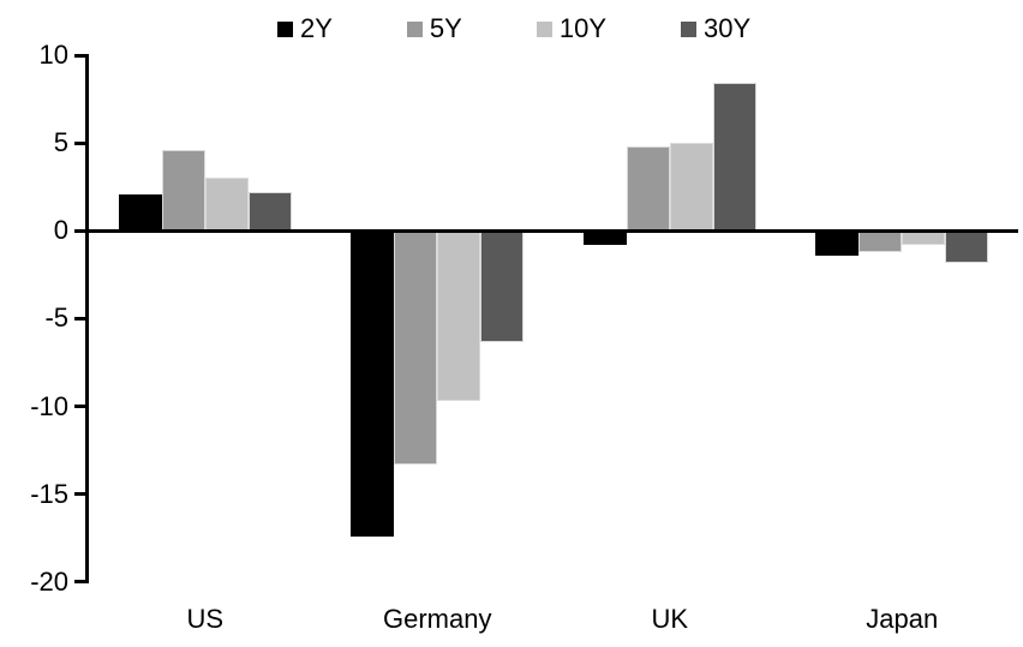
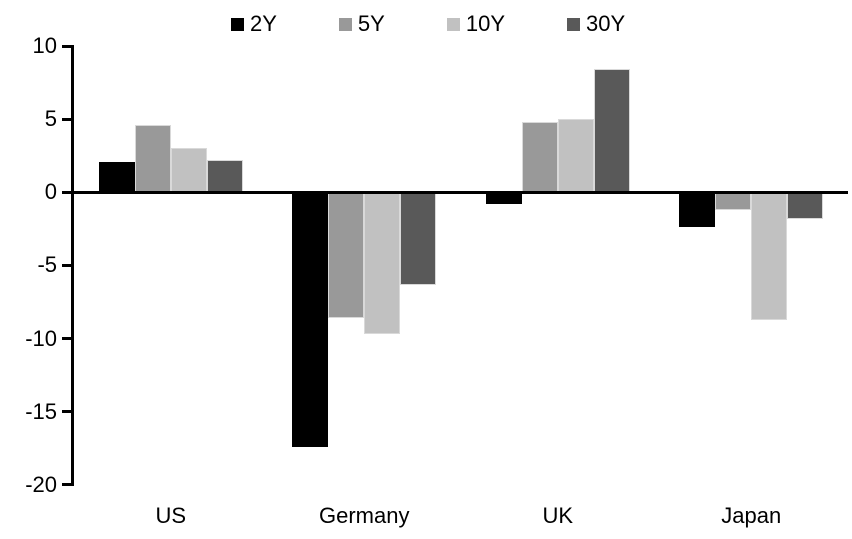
5Y/Germany: -13.3 -> -8.6
2Y/Japan: -1.4 -> -2.4
10Y/Japan: -0.8 -> -8.7
